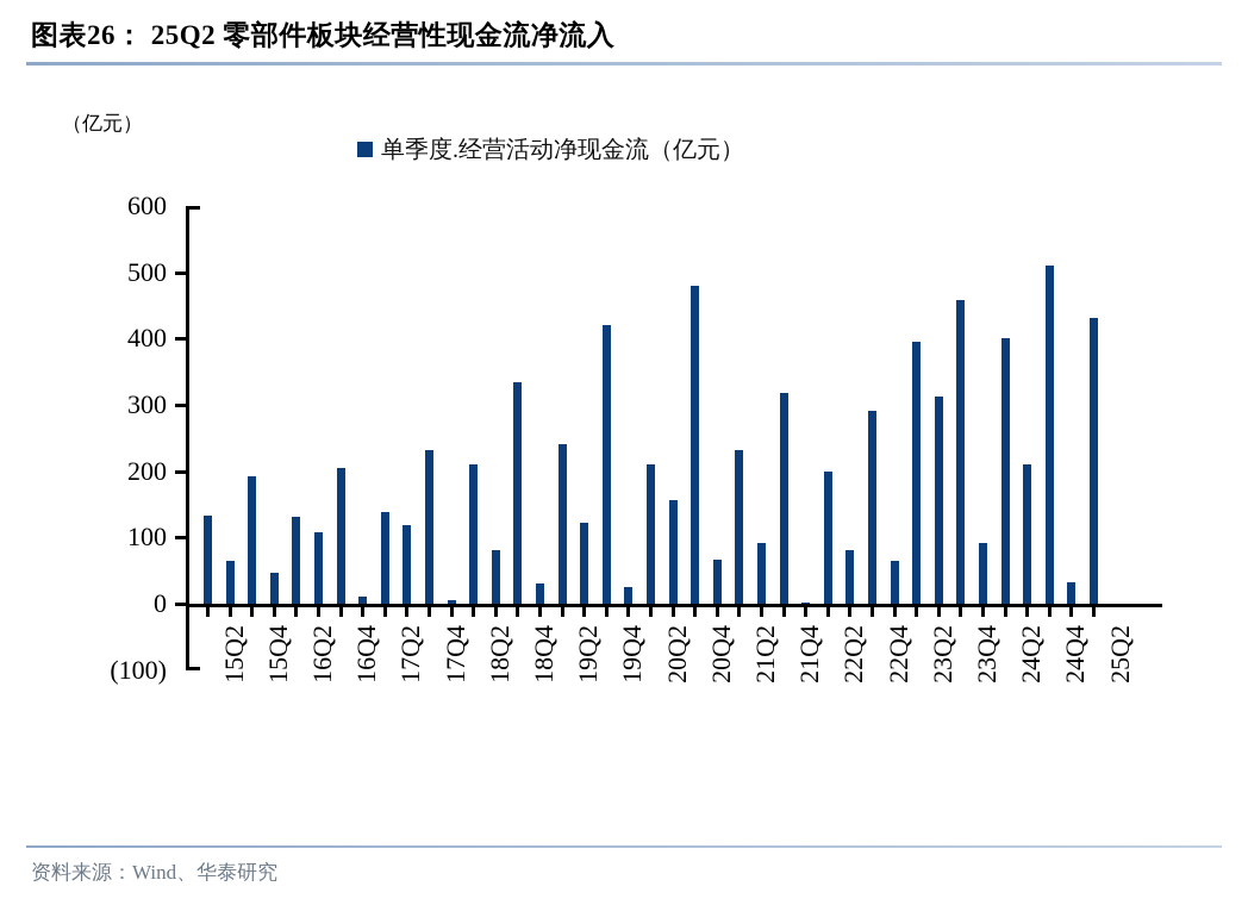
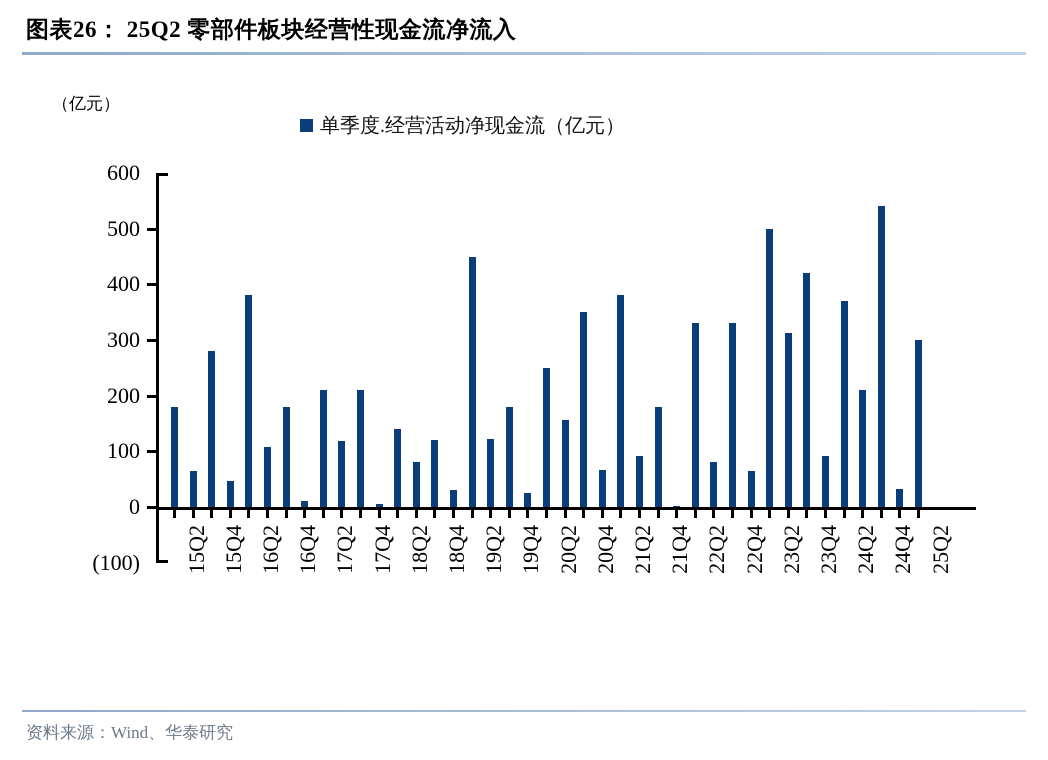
15Q2: 130 -> 180
15Q4: 190 -> 280
16Q2: 130 -> 380
16Q4: 200 -> 180
17Q2: 140 -> 210
17Q4: 230 -> 210
18Q2: 210 -> 140
18Q4: 330 -> 120
19Q2: 240 -> 450
19Q4: 420 -> 180
20Q2: 210 -> 250
20Q4: 480 -> 350
21Q2: 230 -> 380
21Q4: 320 -> 180
22Q2: 200 -> 330
22Q4: 290 -> 330
23Q2: 400 -> 500
23Q4: 460 -> 420
24Q2: 400 -> 370
24Q4: 510 -> 540
25Q2: 430 -> 300
